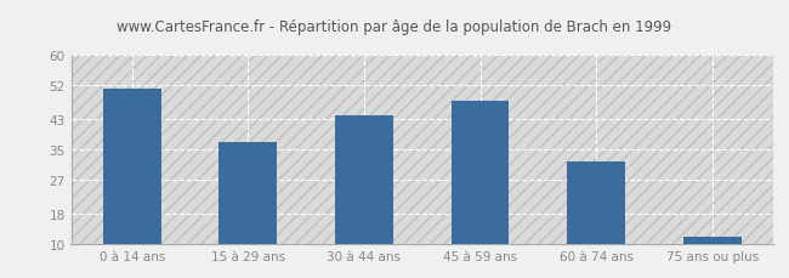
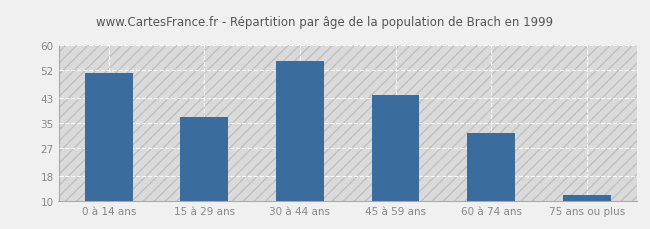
30 à 44 ans: 44 -> 55
45 à 59 ans: 48 -> 44
